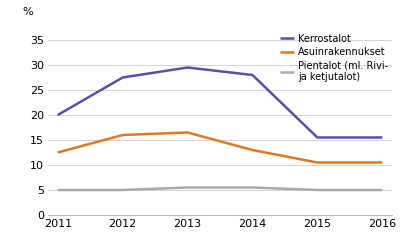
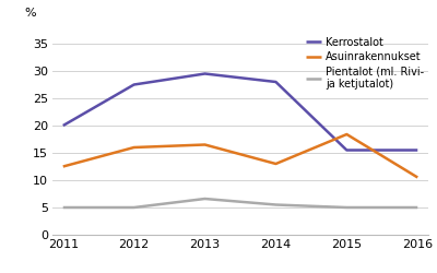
Pientalot (ml. Rivi- ja ketjutalot)/2013: 5.5 -> 6.6
Asuinrakennukset/2015: 10.5 -> 18.4
